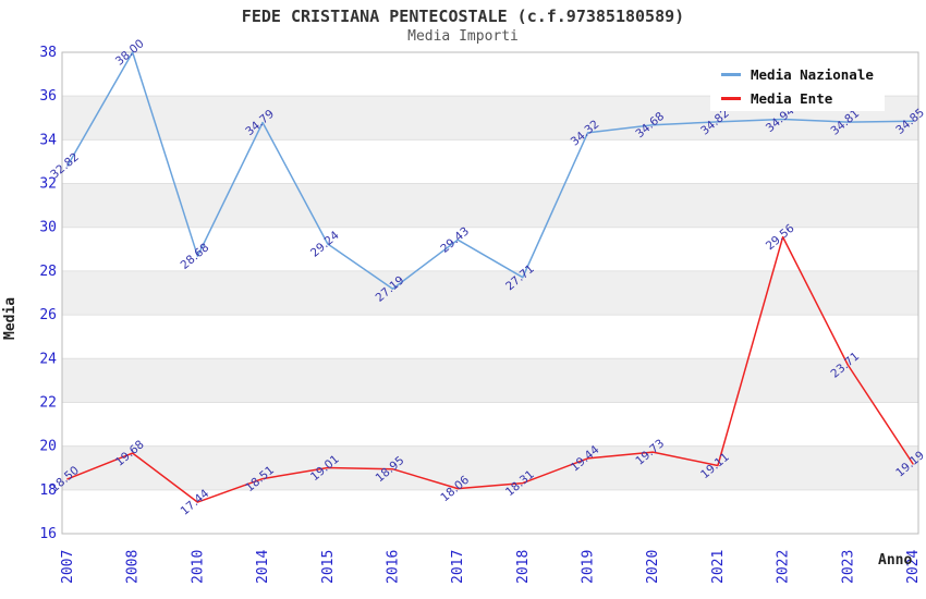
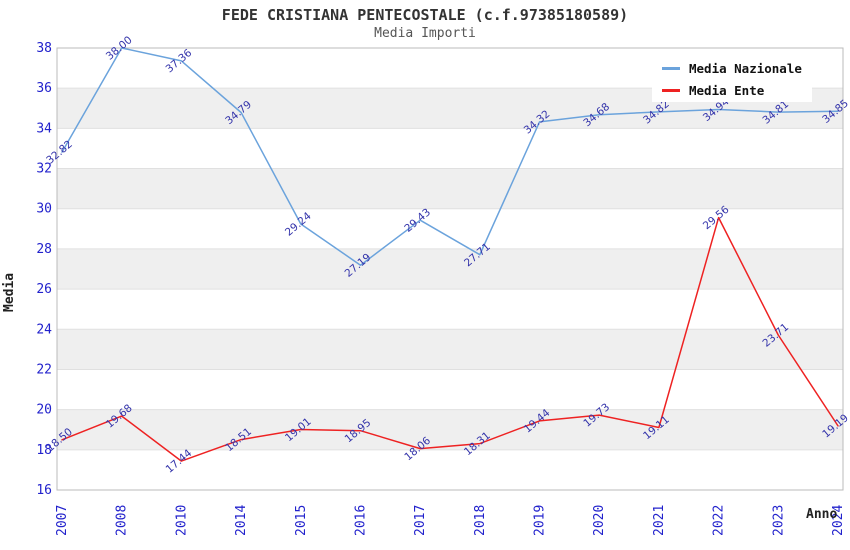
Media Nazionale/2010: 28.68 -> 37.36
